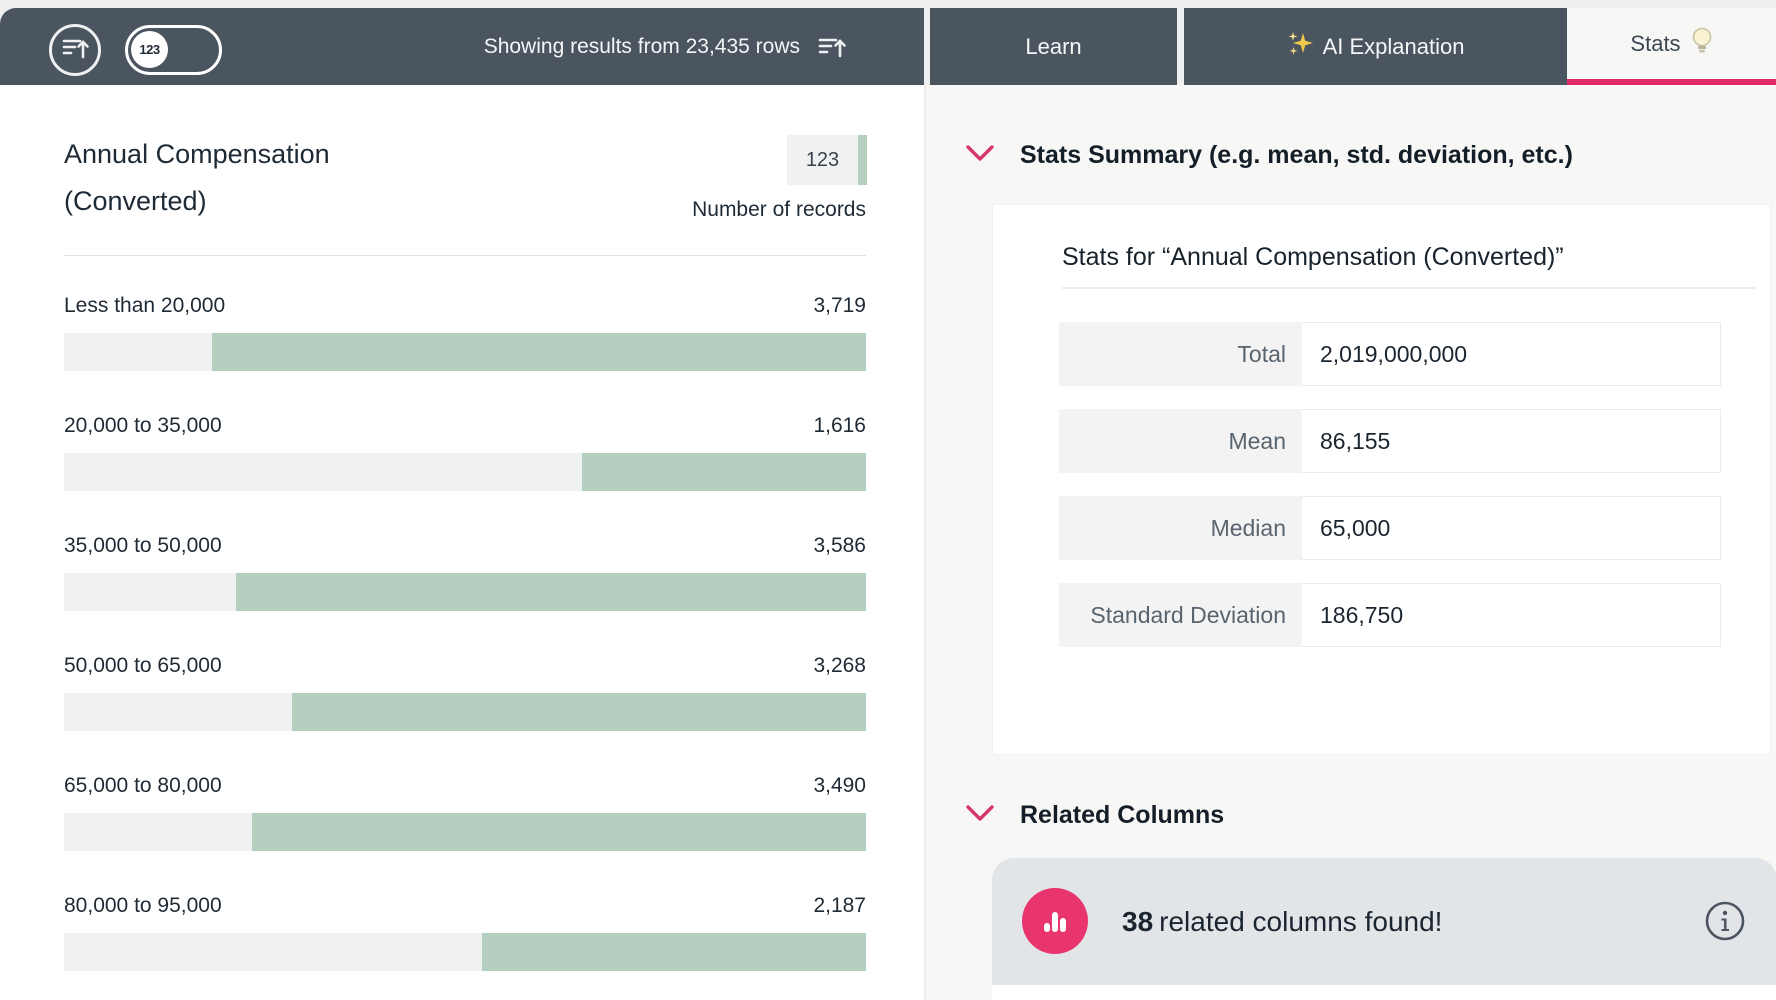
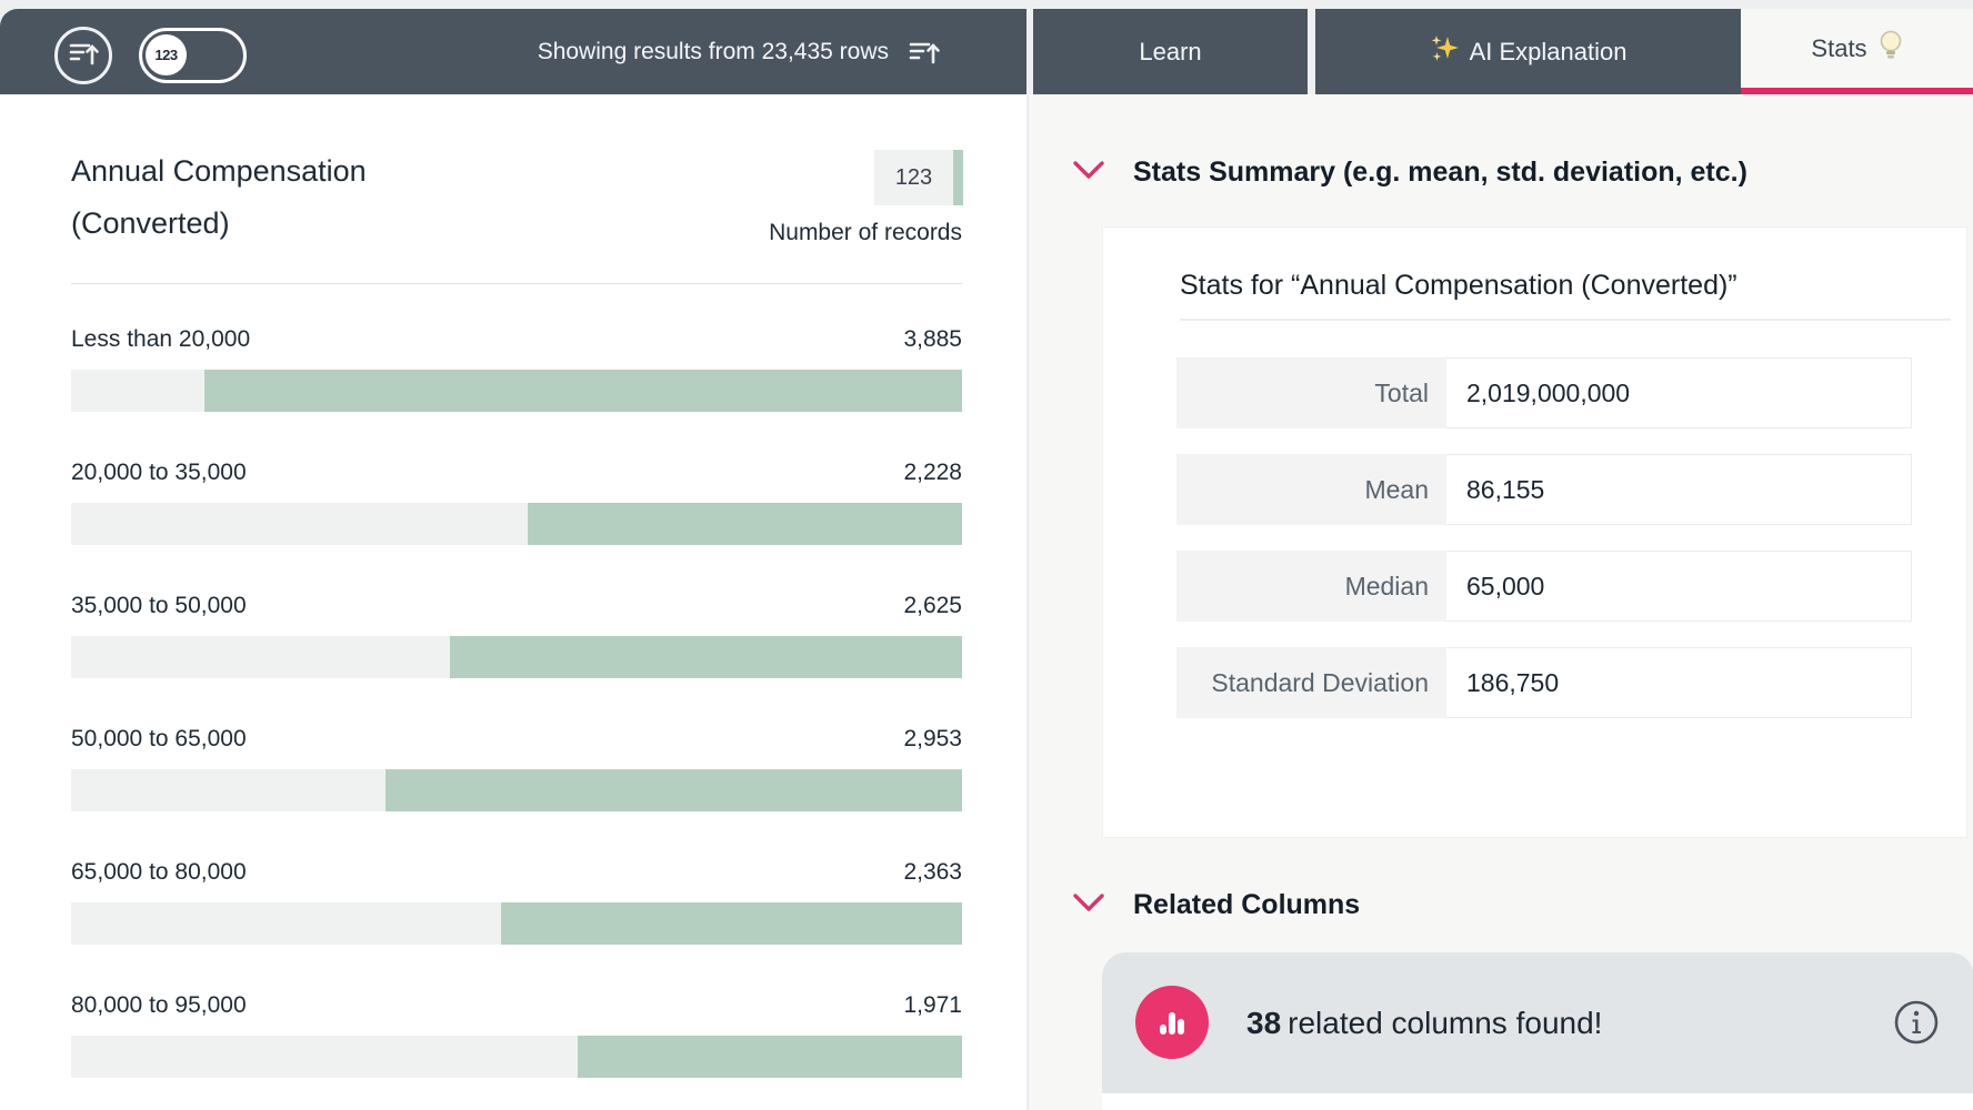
Less than 20,000: 3,719 -> 3,885
20,000 to 35,000: 1,616 -> 2,228
35,000 to 50,000: 3,586 -> 2,625
50,000 to 65,000: 3,268 -> 2,953
65,000 to 80,000: 3,490 -> 2,363
80,000 to 95,000: 2,187 -> 1,971
